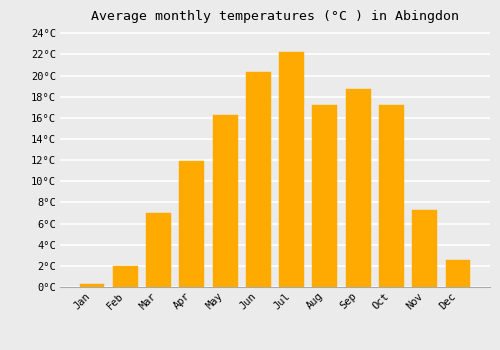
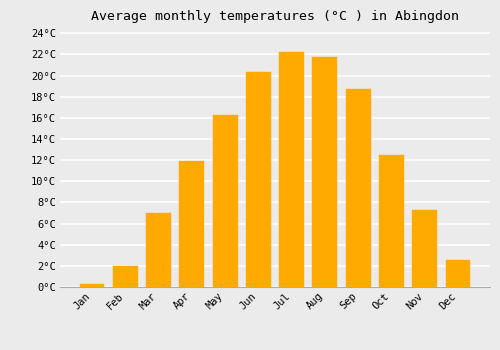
Aug: 17.2°C -> 21.8°C
Oct: 17.2°C -> 12.5°C
